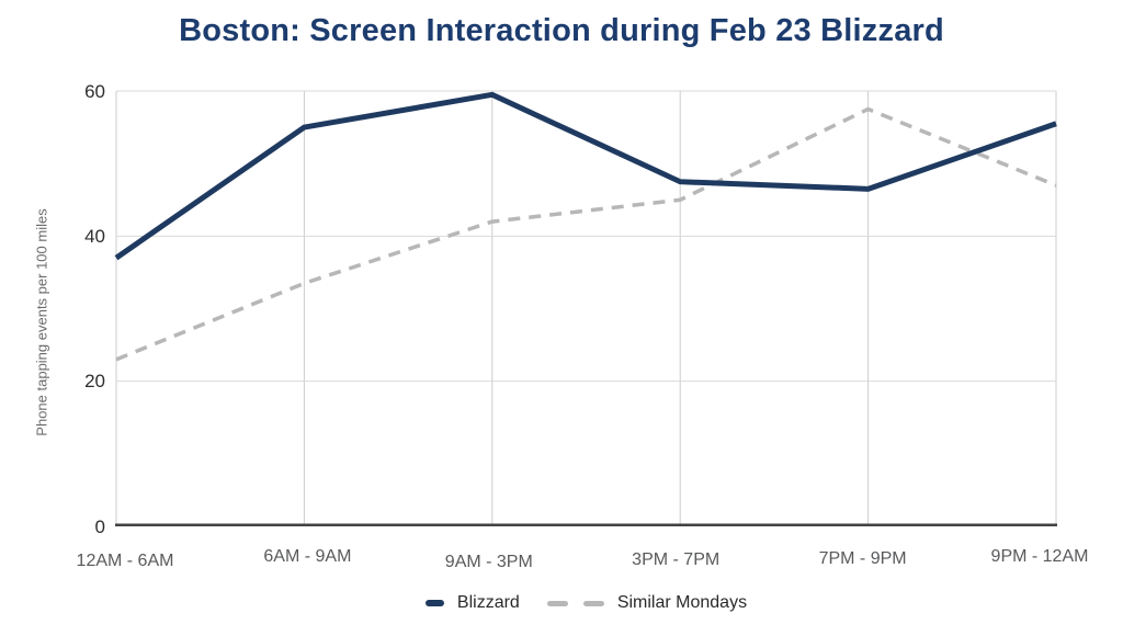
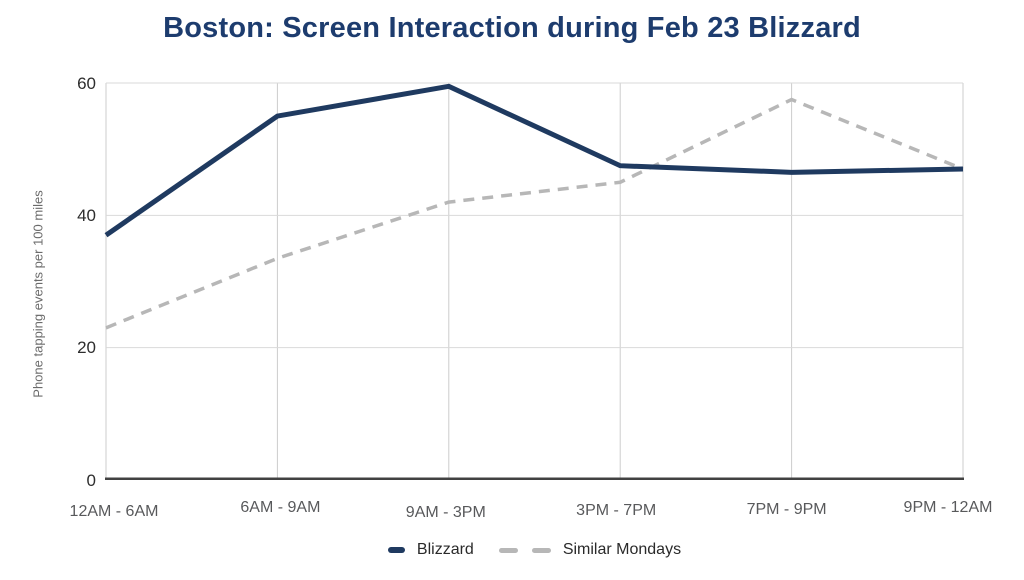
Blizzard/9PM - 12AM: 56 -> 47
